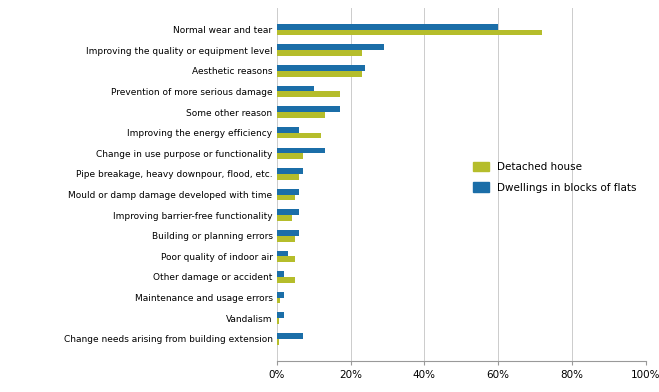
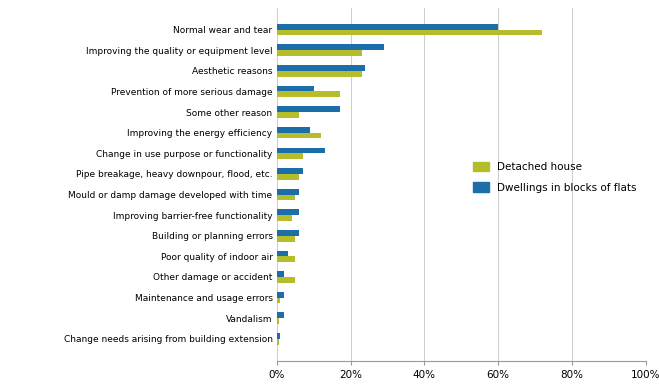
Detached house/Some other reason: 13.0% -> 6.0%
Dwellings in blocks of flats/Improving the energy efficiency: 6% -> 9%
Dwellings in blocks of flats/Change needs arising from building extension: 7% -> 1%
